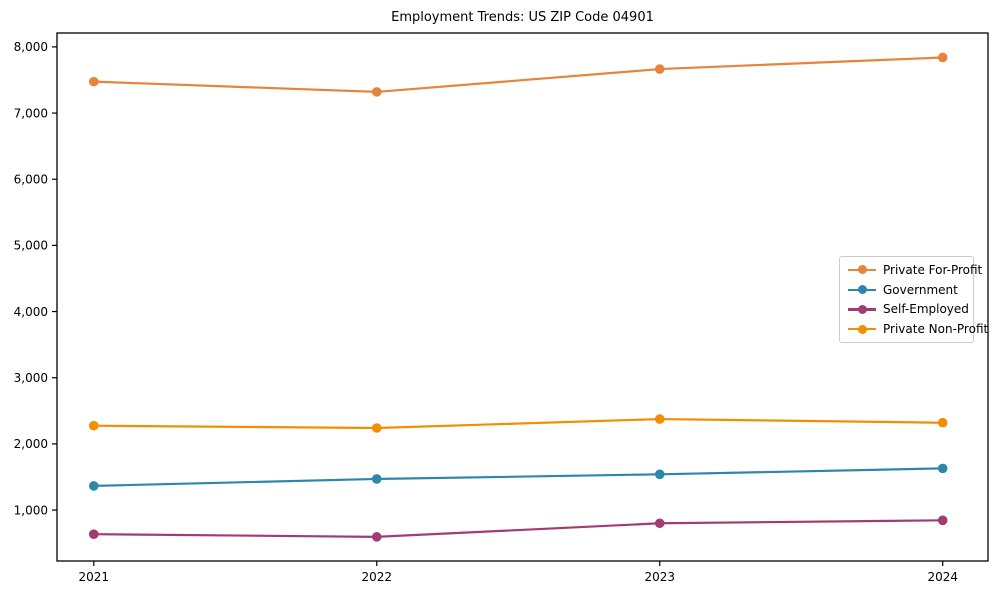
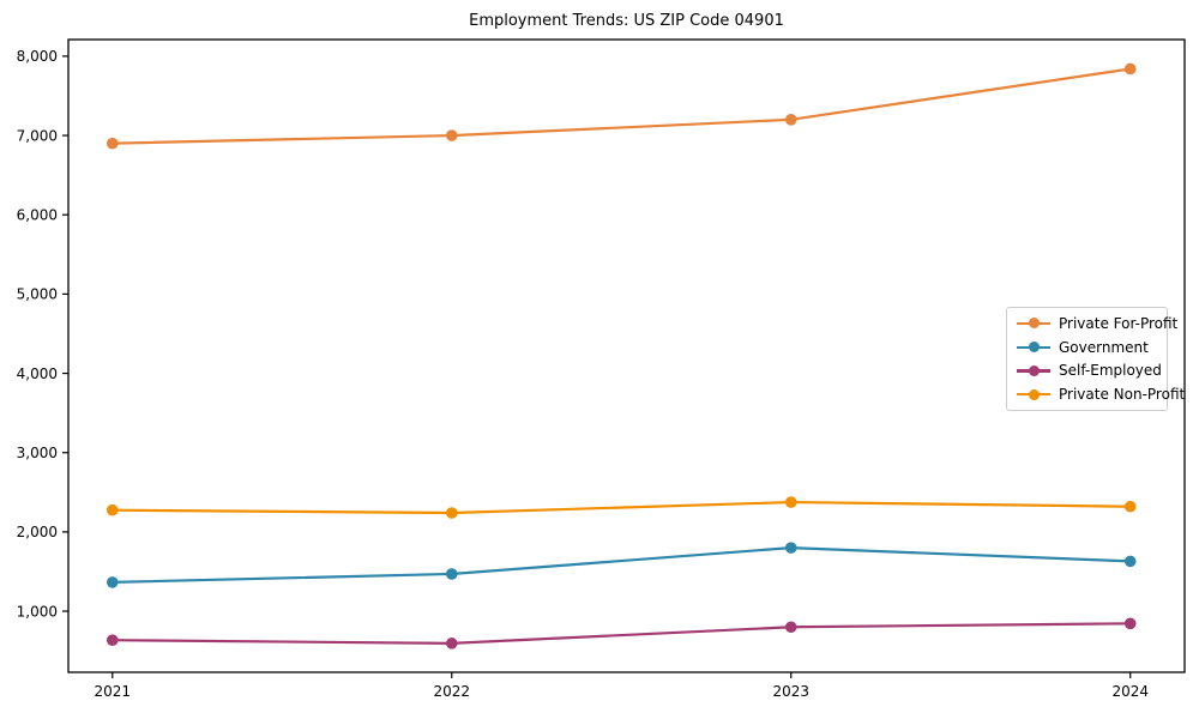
Private For-Profit/2021: 7500 -> 6900
Private For-Profit/2022: 7300 -> 7000
Private For-Profit/2023: 7700 -> 7200
Government/2023: 1500 -> 1800
